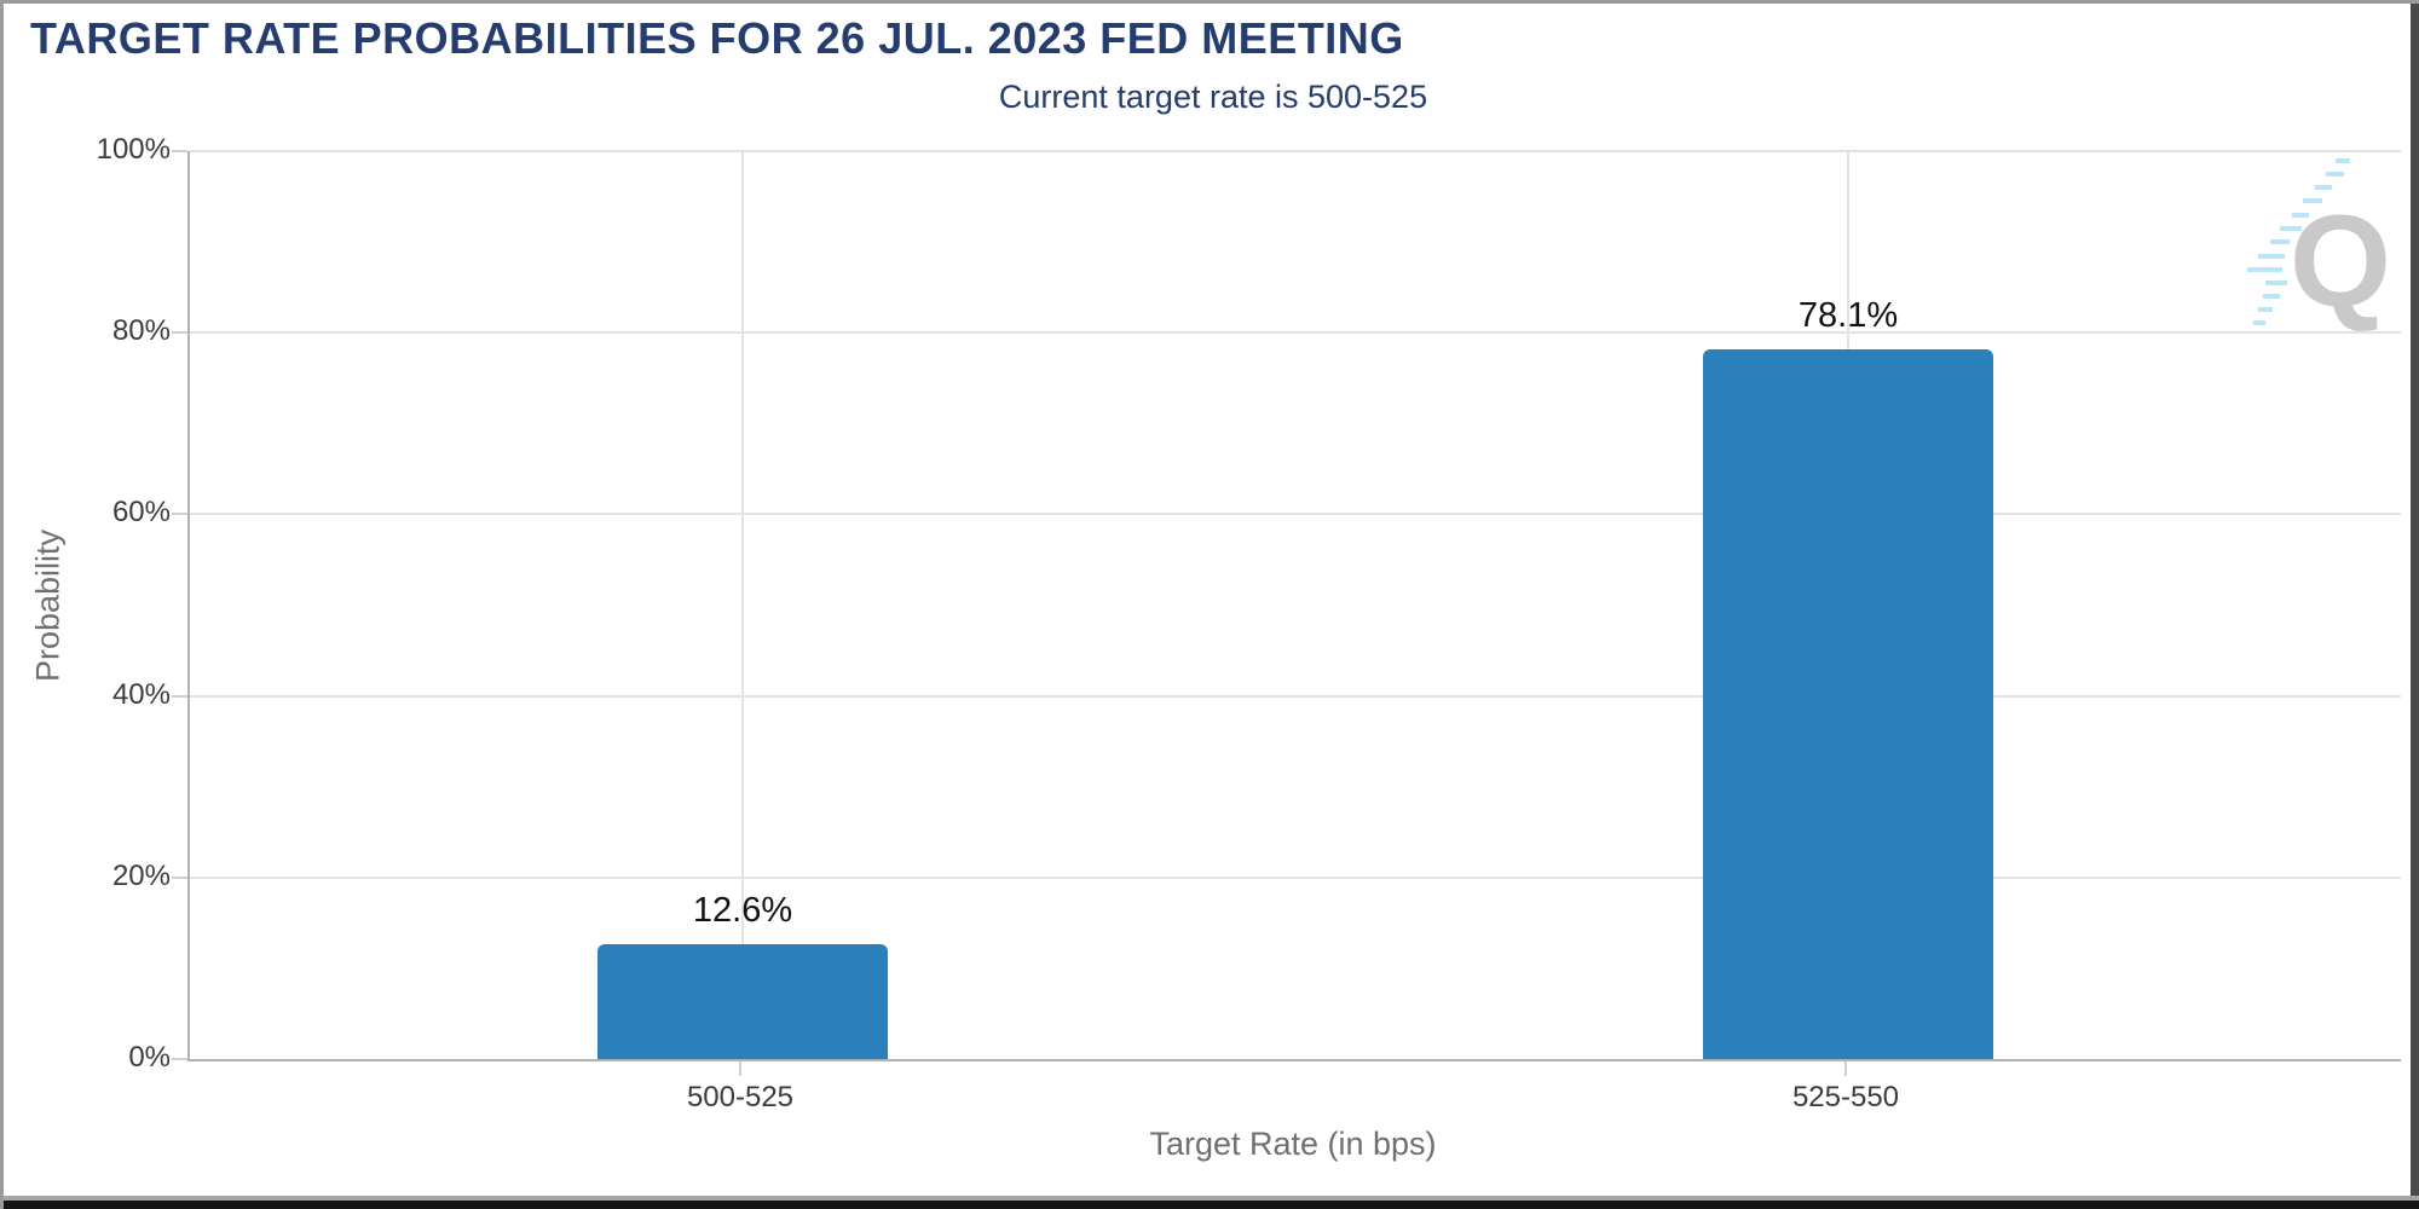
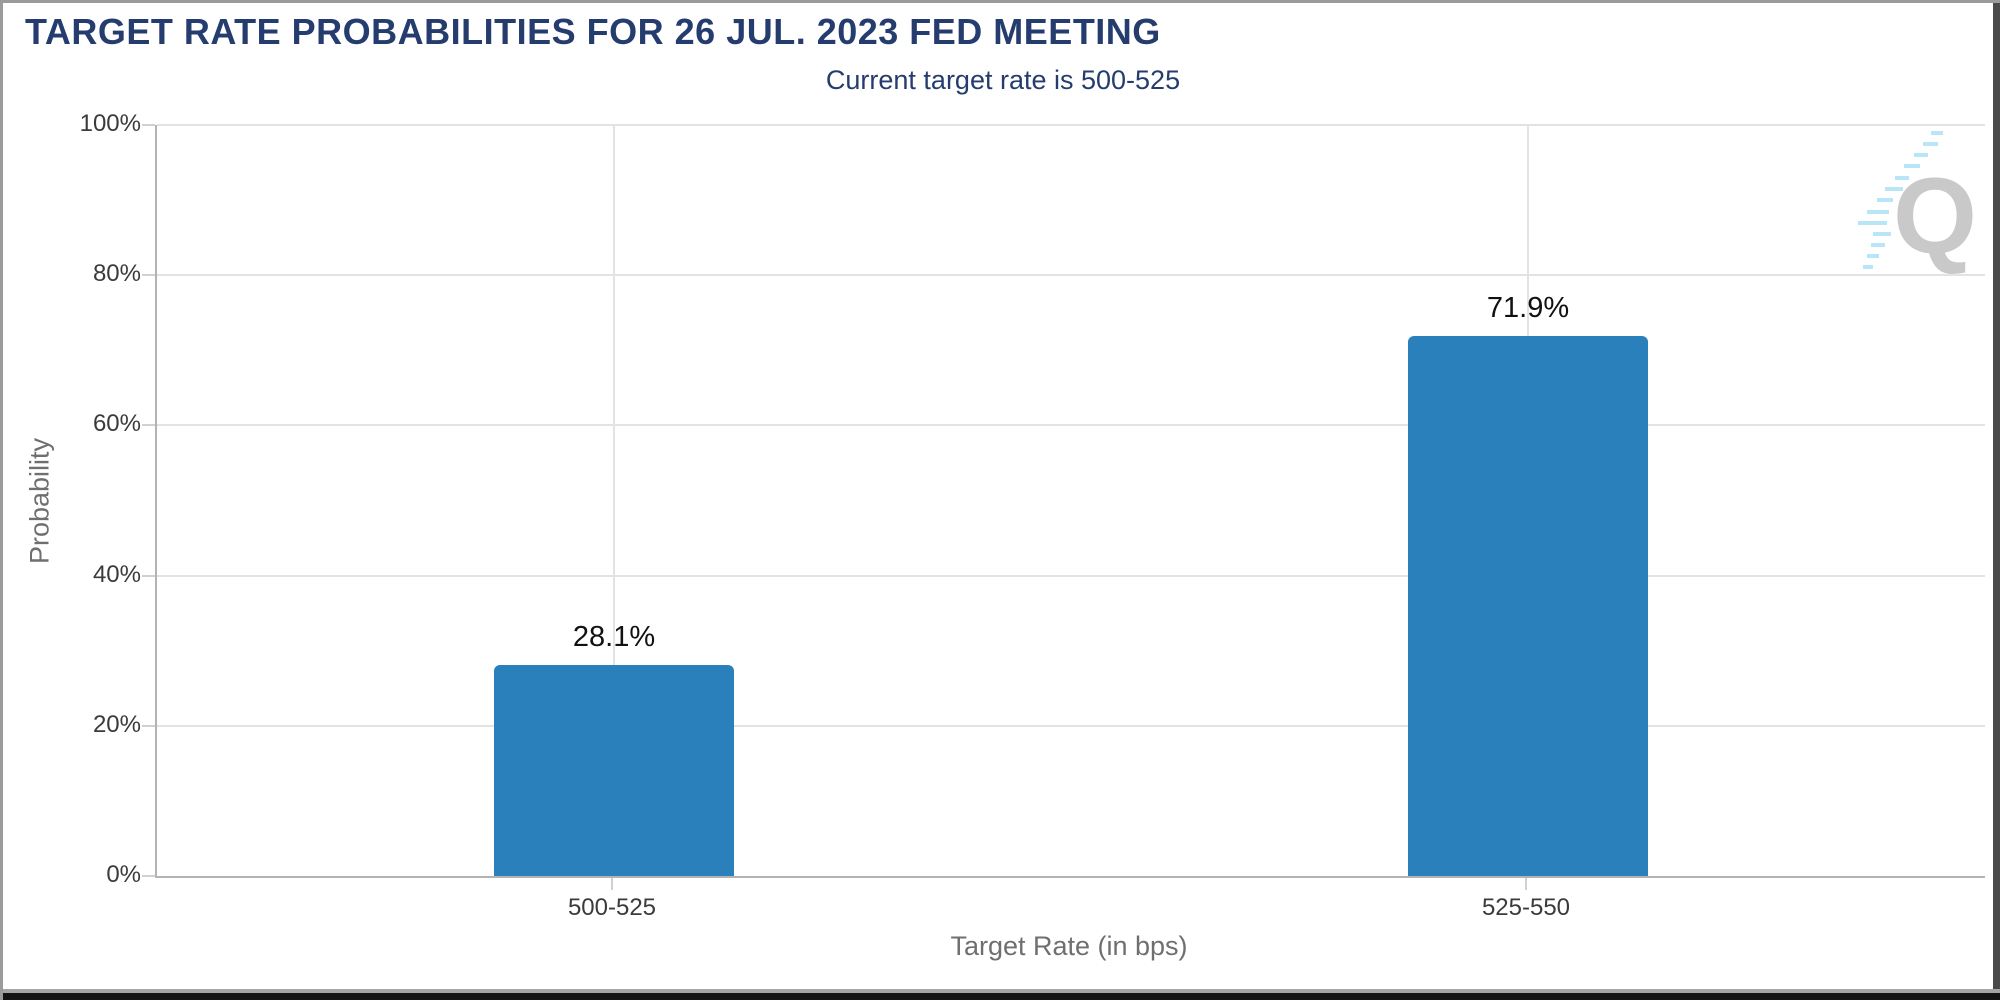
500-525: 12.6% -> 28.1%
525-550: 78.1% -> 71.9%
